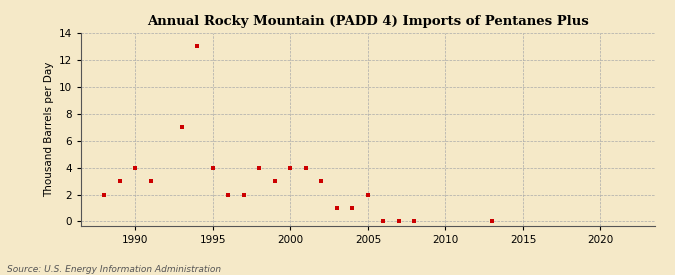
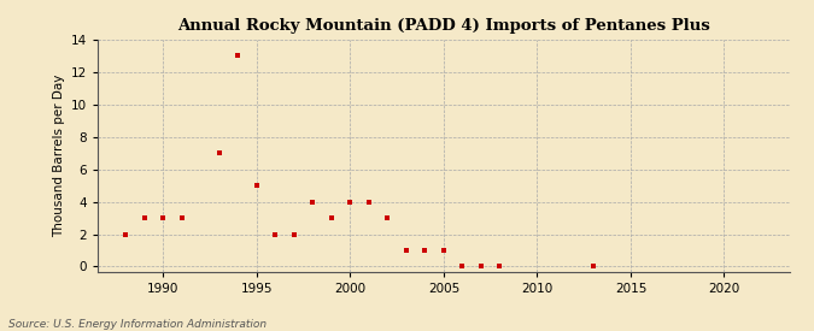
1990: 4 -> 3
1995: 4 -> 5
2005: 2 -> 1
